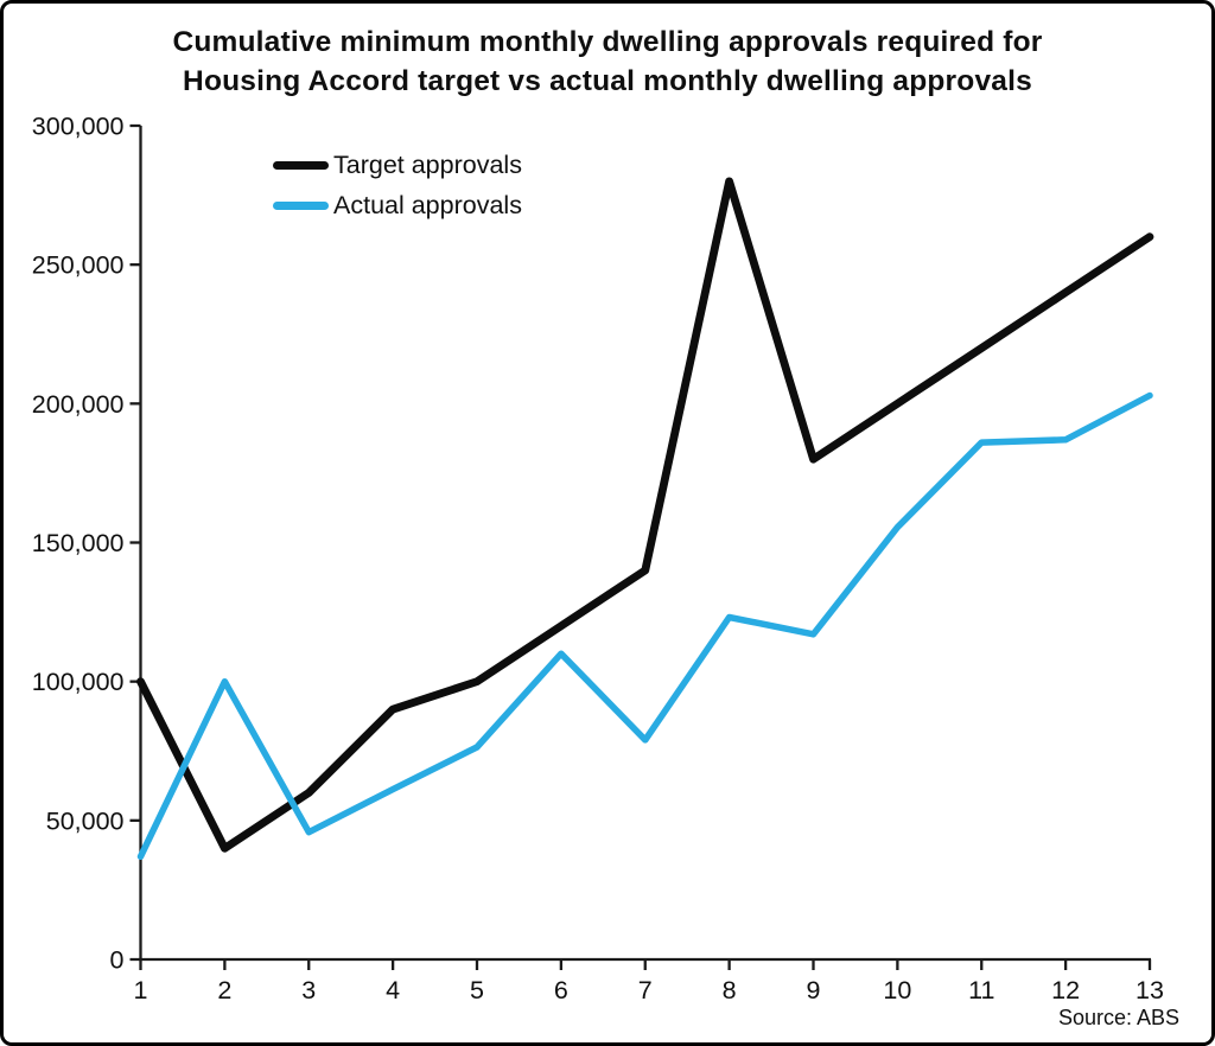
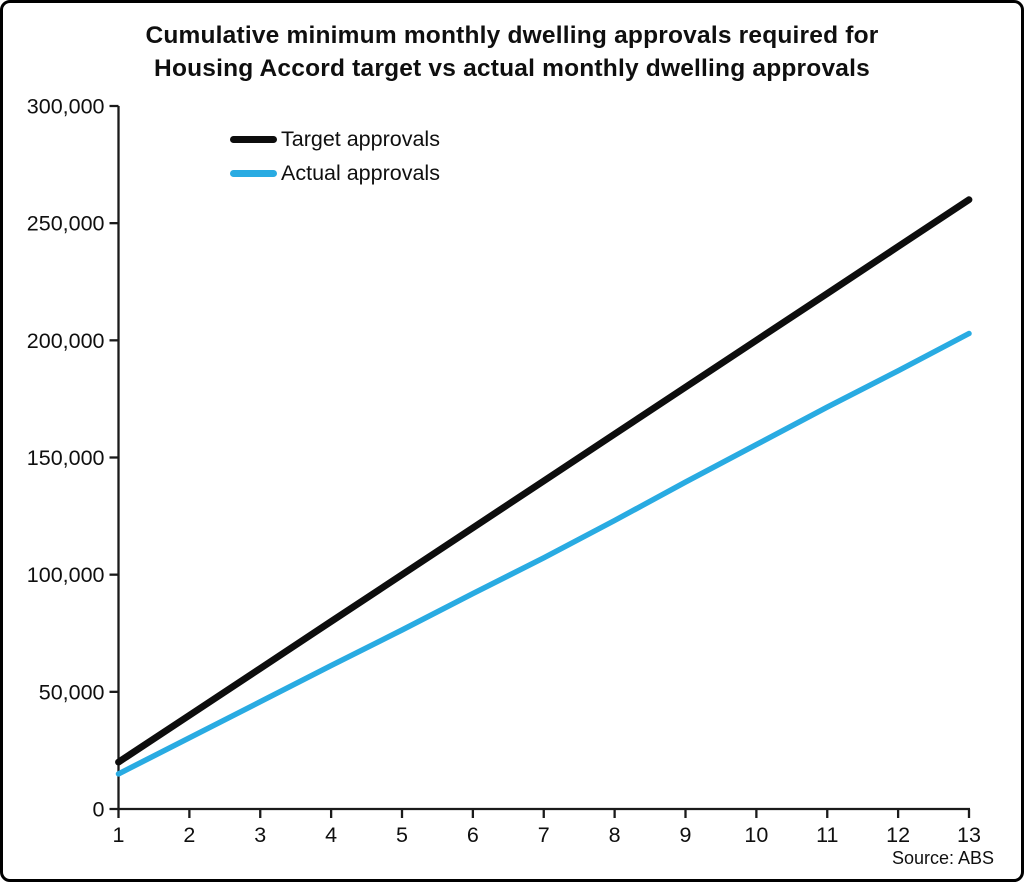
Target approvals/1: 100000 -> 20000
Actual approvals/1: 37000 -> 15000
Actual approvals/2: 100000 -> 30000
Target approvals/4: 90000 -> 80000
Actual approvals/6: 110000 -> 92000
Actual approvals/7: 79000 -> 107000
Target approvals/8: 280000 -> 160000
Actual approvals/9: 117000 -> 140000
Actual approvals/11: 186000 -> 172000
